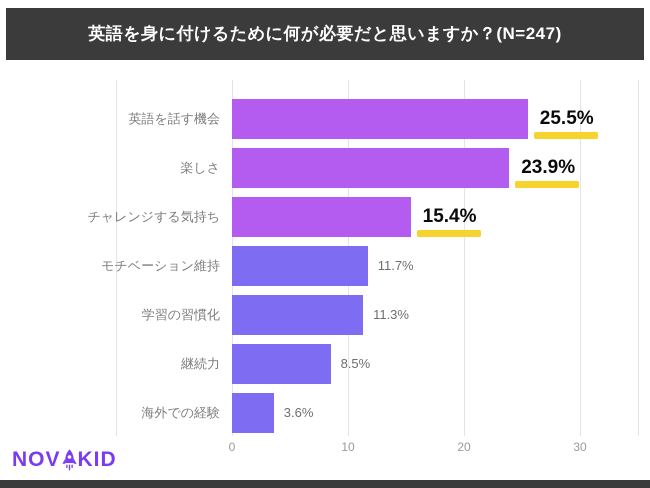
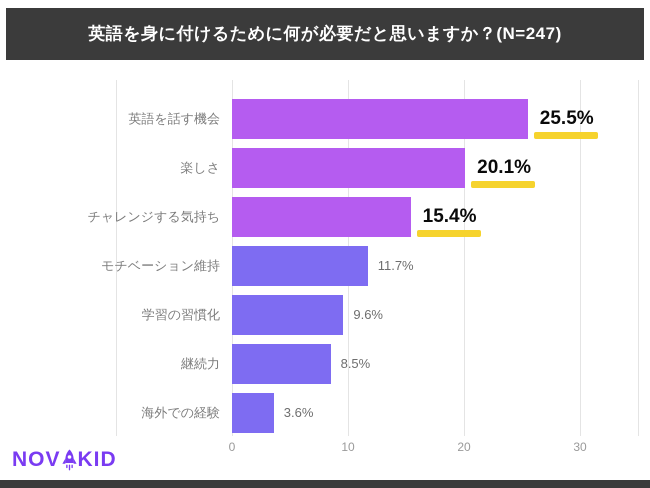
楽しさ: 23.9% -> 20.1%
学習の習慣化: 11.3% -> 9.6%
